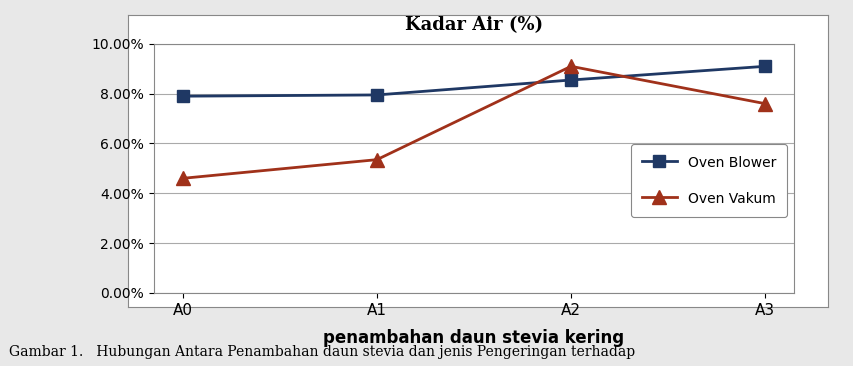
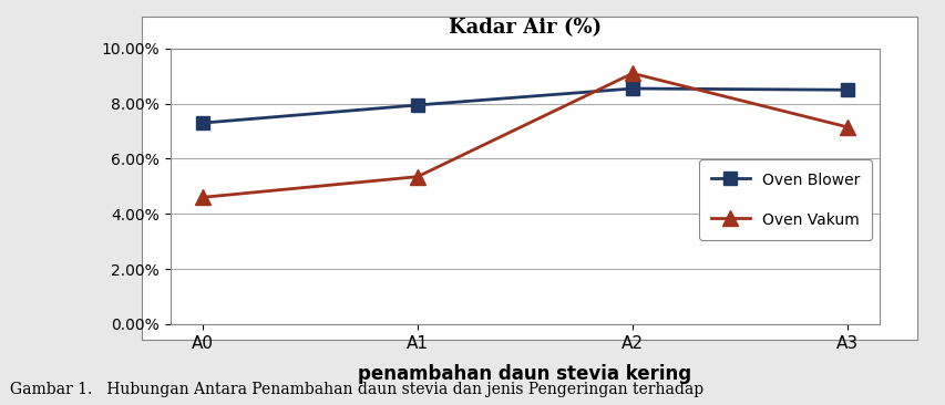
Oven Blower/A0: 7.90% -> 7.30%
Oven Blower/A3: 9.10% -> 8.50%
Oven Vakum/A3: 7.60% -> 7.15%
